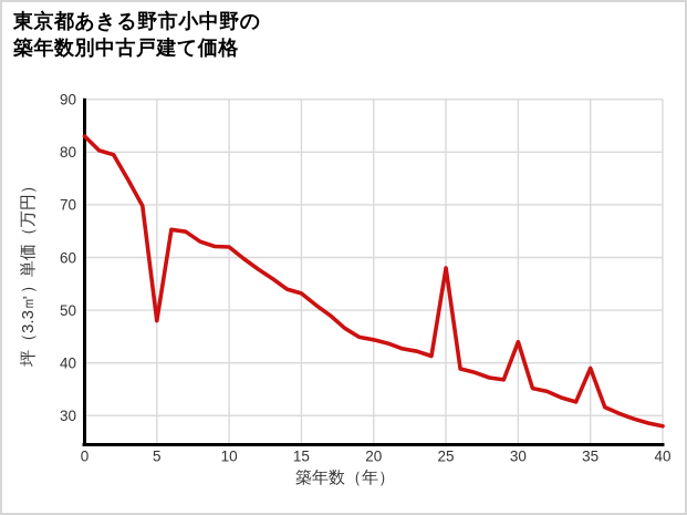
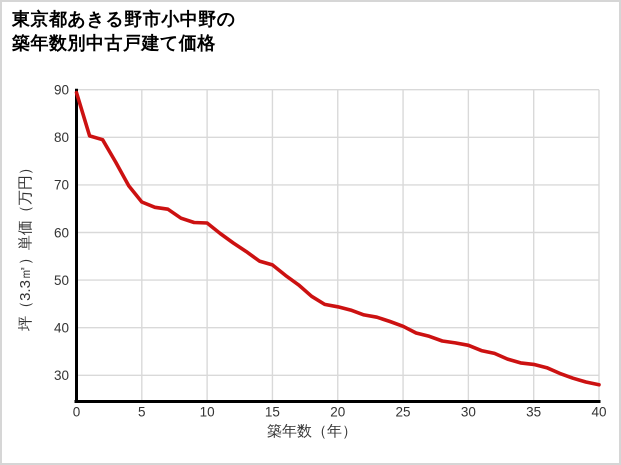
0: 83 -> 89
5: 48 -> 66
25: 58 -> 40
30: 44 -> 36
35: 39 -> 32
